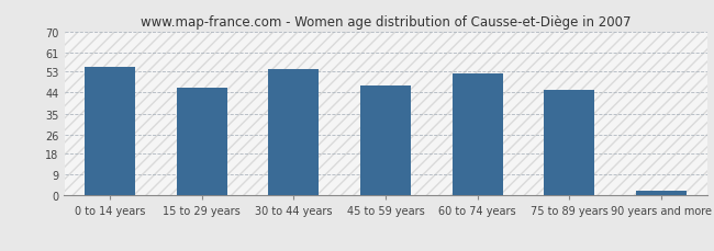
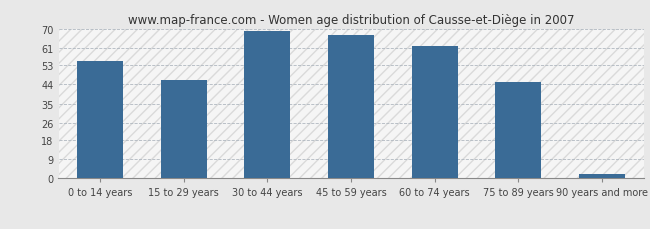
30 to 44 years: 54 -> 69
45 to 59 years: 47 -> 67
60 to 74 years: 52 -> 62
